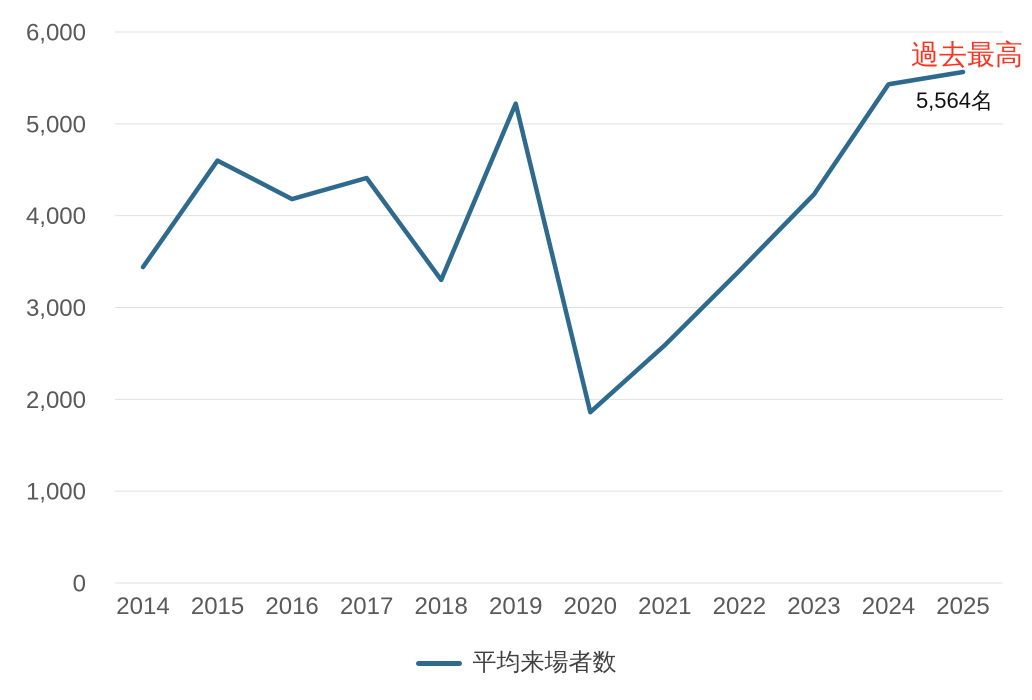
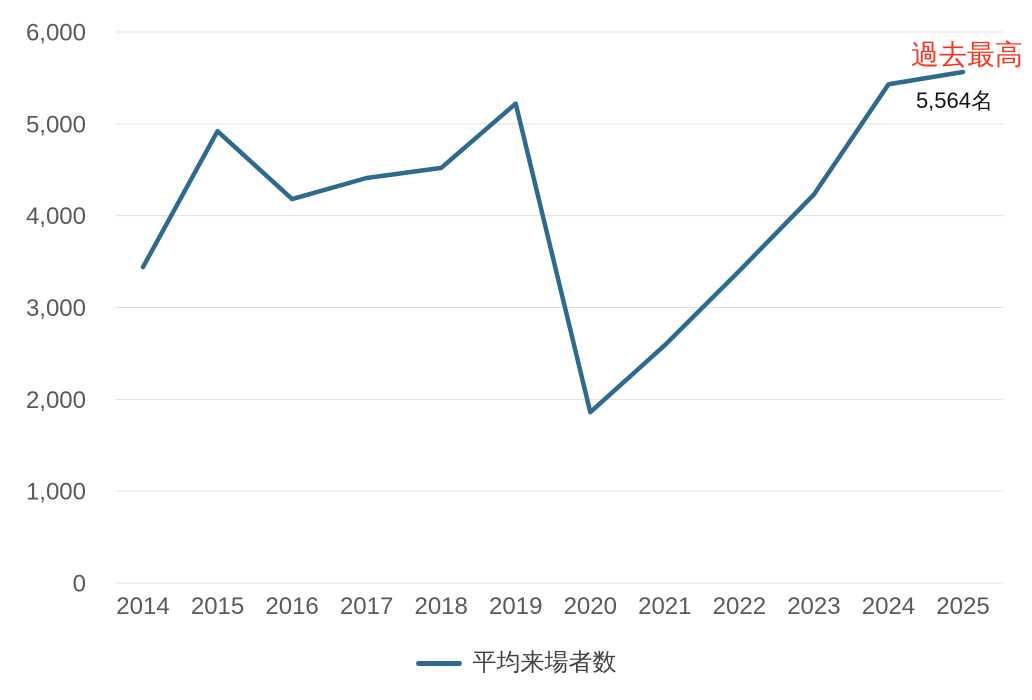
2015: 4600 -> 4900
2018: 3300 -> 4500
